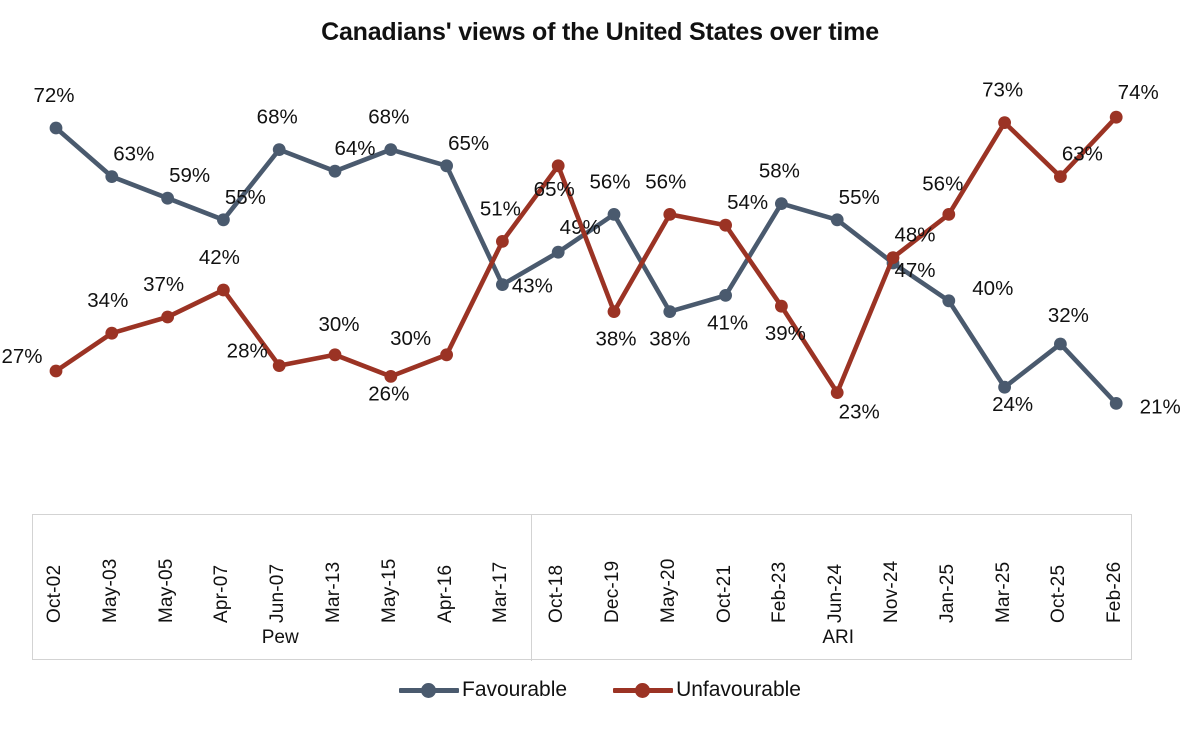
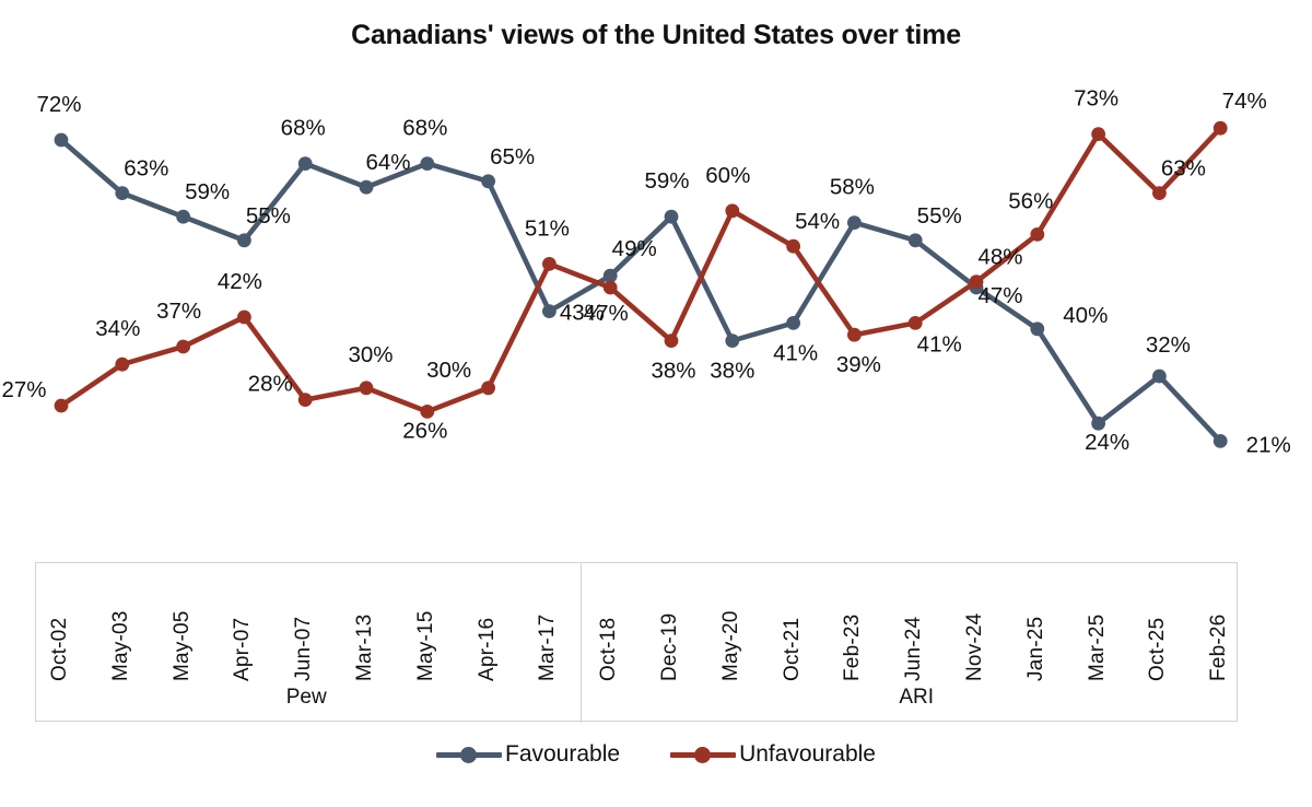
Unfavourable/Oct-18: 65% -> 47%
Favourable/Dec-19: 56% -> 59%
Unfavourable/May-20: 56% -> 60%
Unfavourable/Jun-24: 23% -> 41%
